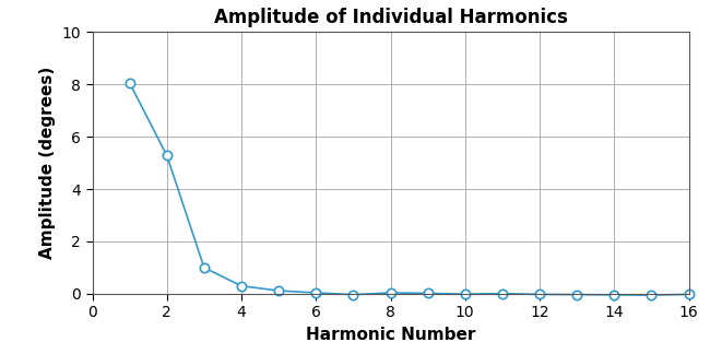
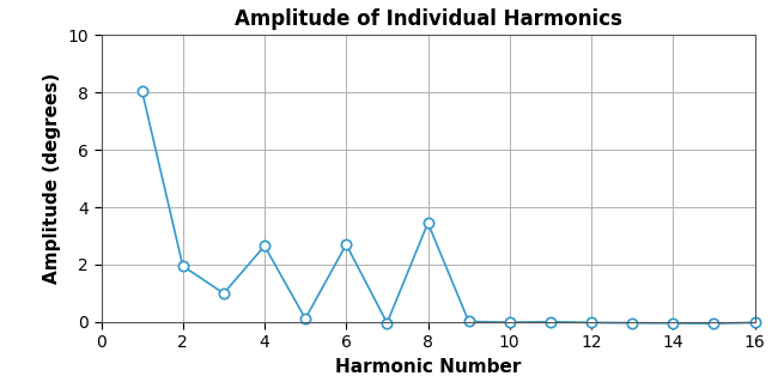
2: 5.28 -> 1.95
4: 0.30 -> 2.65
6: 0.04 -> 2.70
8: 0.04 -> 3.45
